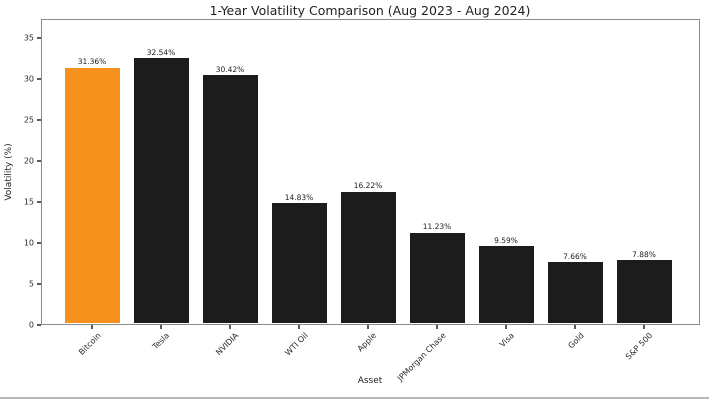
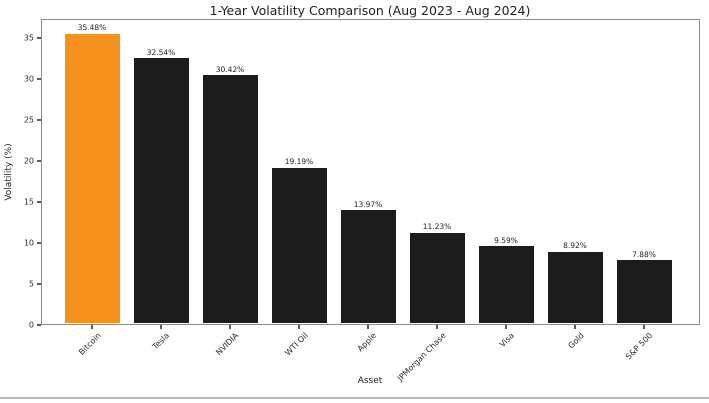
Bitcoin: 31.36% -> 35.48%
WTI Oil: 14.83% -> 19.19%
Apple: 16.22% -> 13.97%
Gold: 7.66% -> 8.92%
